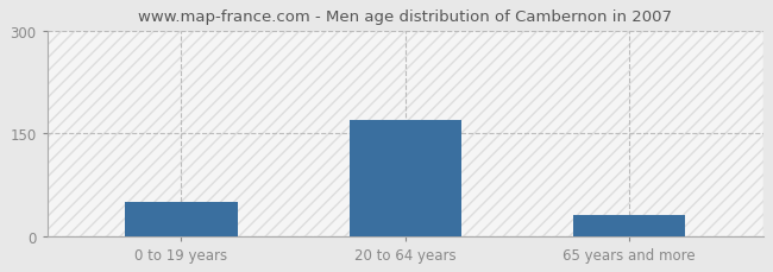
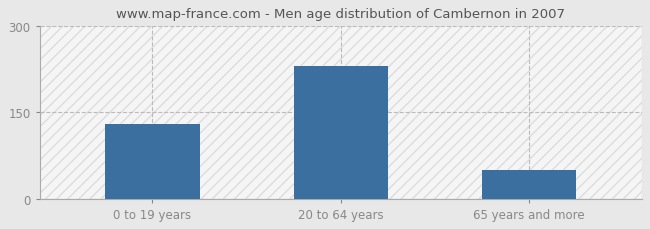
0 to 19 years: 50 -> 130
20 to 64 years: 170 -> 230
65 years and more: 30 -> 50
